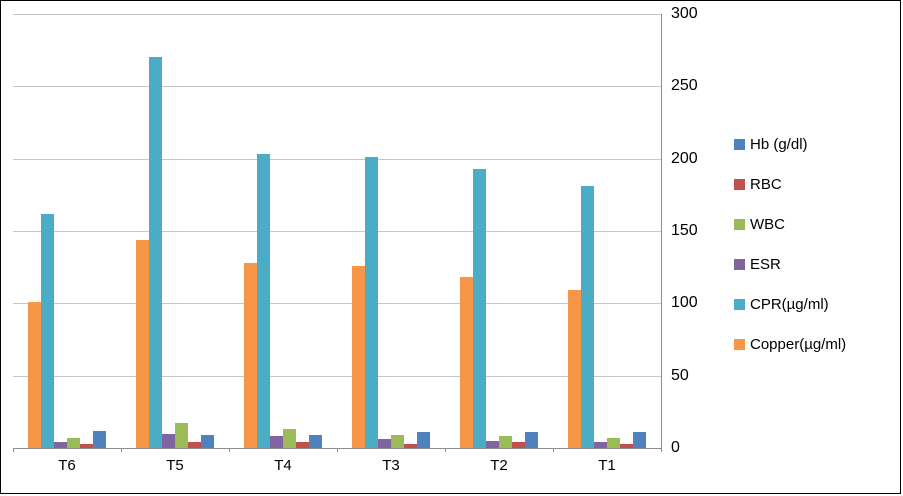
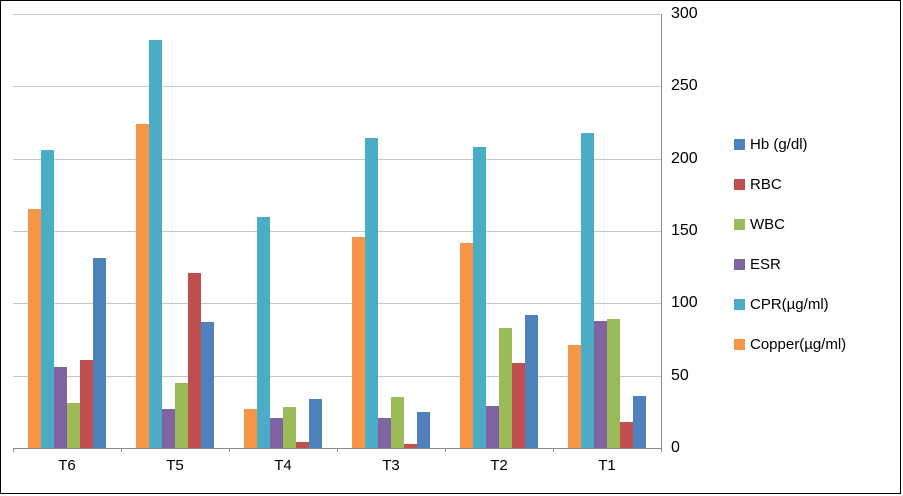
Hb (g/dl)/T6: 12 -> 131
RBC/T6: 3 -> 61
WBC/T6: 7 -> 31
ESR/T6: 4 -> 56
CPR(µg/ml)/T6: 162 -> 206
Copper(µg/ml)/T6: 101 -> 165
Hb (g/dl)/T5: 9 -> 87
RBC/T5: 4 -> 121
WBC/T5: 17 -> 45
ESR/T5: 10 -> 27
CPR(µg/ml)/T5: 270 -> 282
Copper(µg/ml)/T5: 144 -> 224
Hb (g/dl)/T4: 9 -> 34
WBC/T4: 13 -> 28
ESR/T4: 8 -> 21
CPR(µg/ml)/T4: 203 -> 160
Copper(µg/ml)/T4: 128 -> 27
Hb (g/dl)/T3: 11 -> 25
WBC/T3: 9 -> 35
ESR/T3: 6 -> 21
CPR(µg/ml)/T3: 201 -> 214
Copper(µg/ml)/T3: 126 -> 146
Hb (g/dl)/T2: 11 -> 92
RBC/T2: 4 -> 59
WBC/T2: 8 -> 83
ESR/T2: 5 -> 29
CPR(µg/ml)/T2: 193 -> 208
Copper(µg/ml)/T2: 118 -> 142
Hb (g/dl)/T1: 11 -> 36
RBC/T1: 3 -> 18
WBC/T1: 7 -> 89
ESR/T1: 4 -> 88
CPR(µg/ml)/T1: 181 -> 218
Copper(µg/ml)/T1: 109 -> 71
